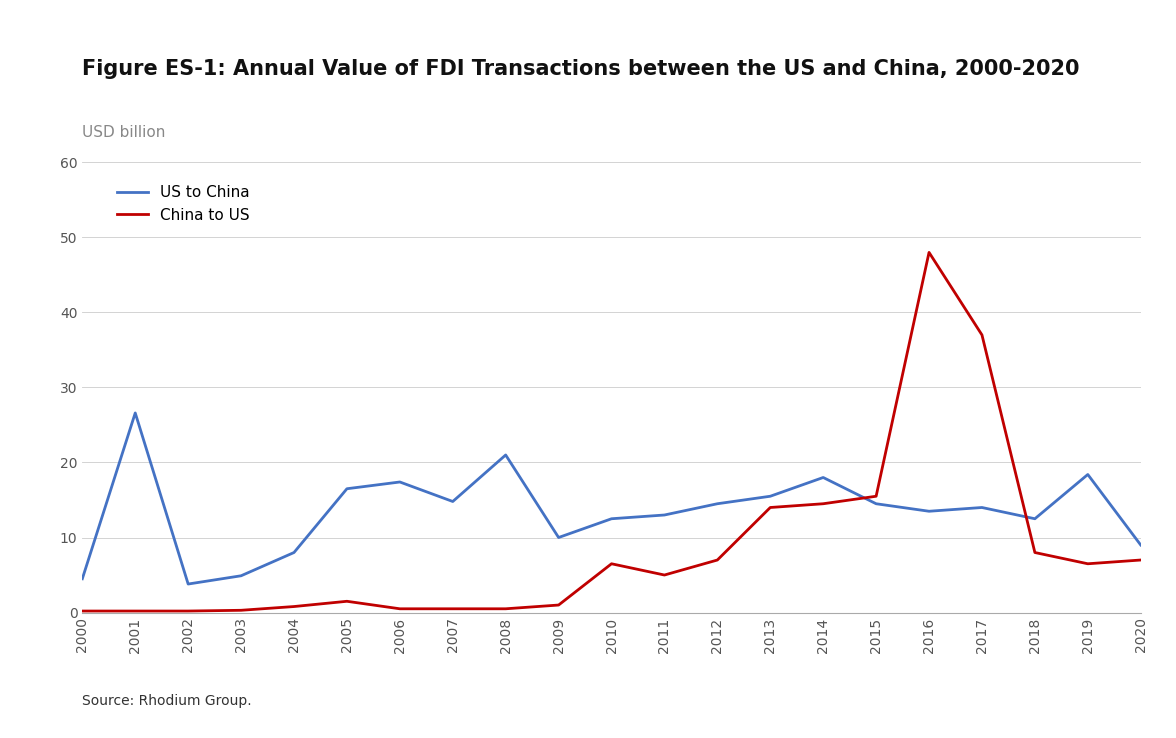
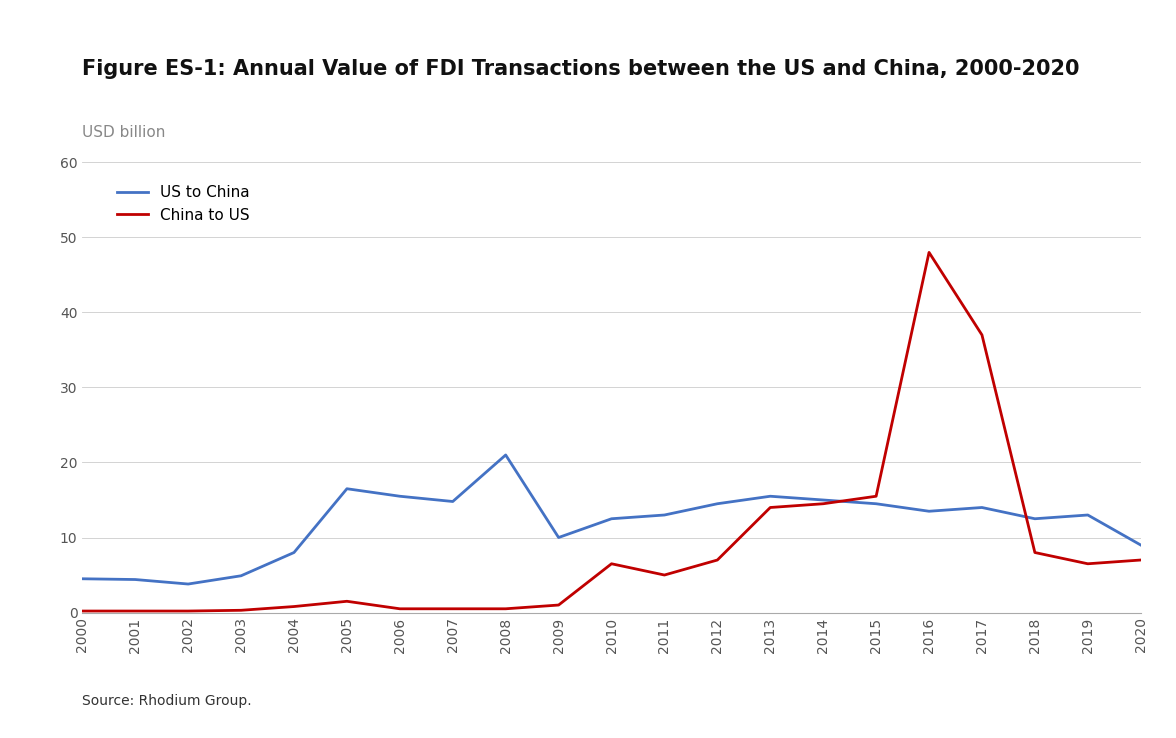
US to China/2001: 26.6 -> 4.4
US to China/2006: 17.4 -> 15.5
US to China/2014: 18.0 -> 15.0
US to China/2019: 18.4 -> 13.0
